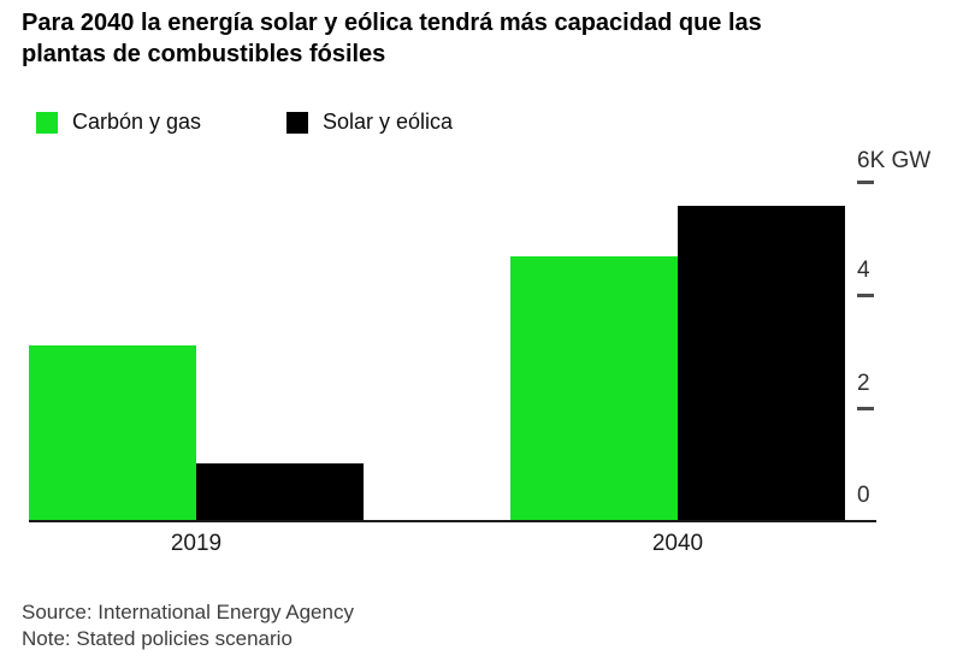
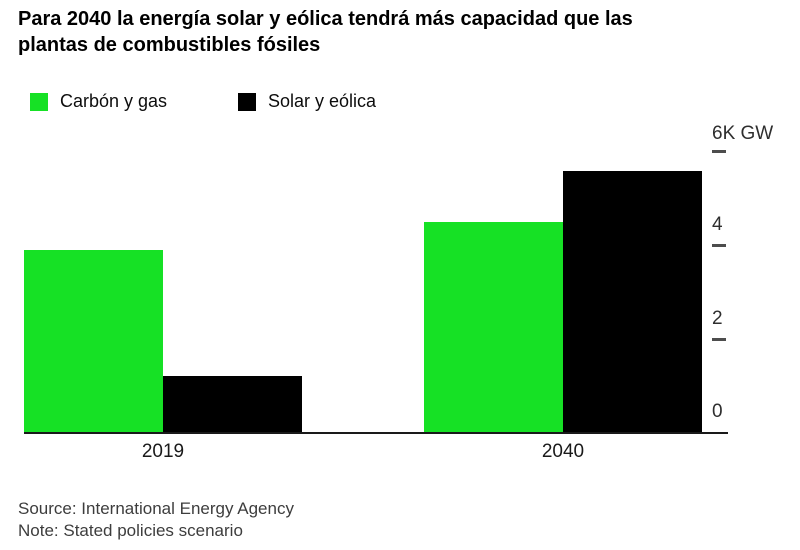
Carbón y gas/2019: 3.1 -> 3.9
Solar y eólica/2019: 1.0 -> 1.2
Carbón y gas/2040: 4.7 -> 4.5
